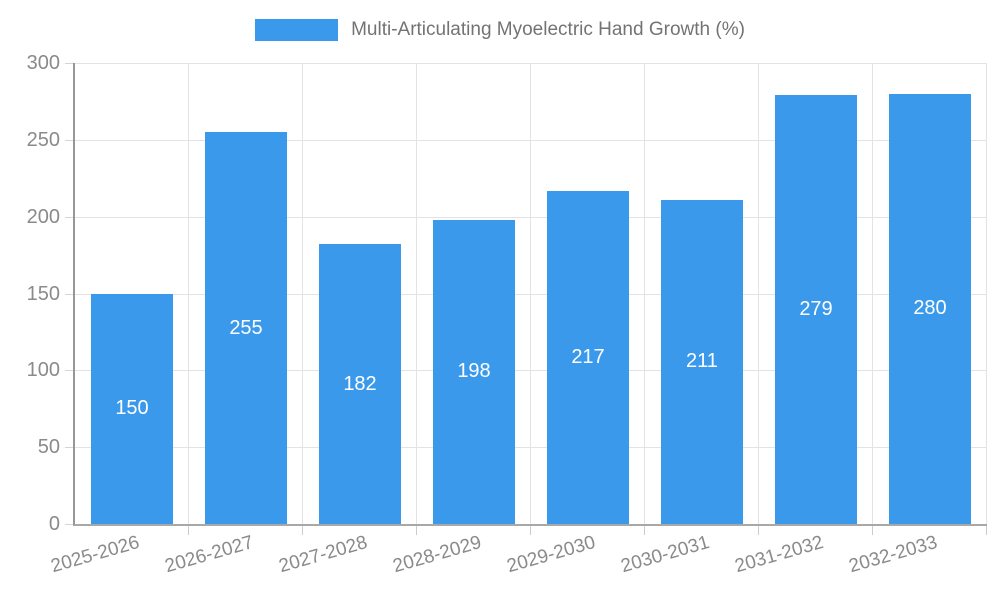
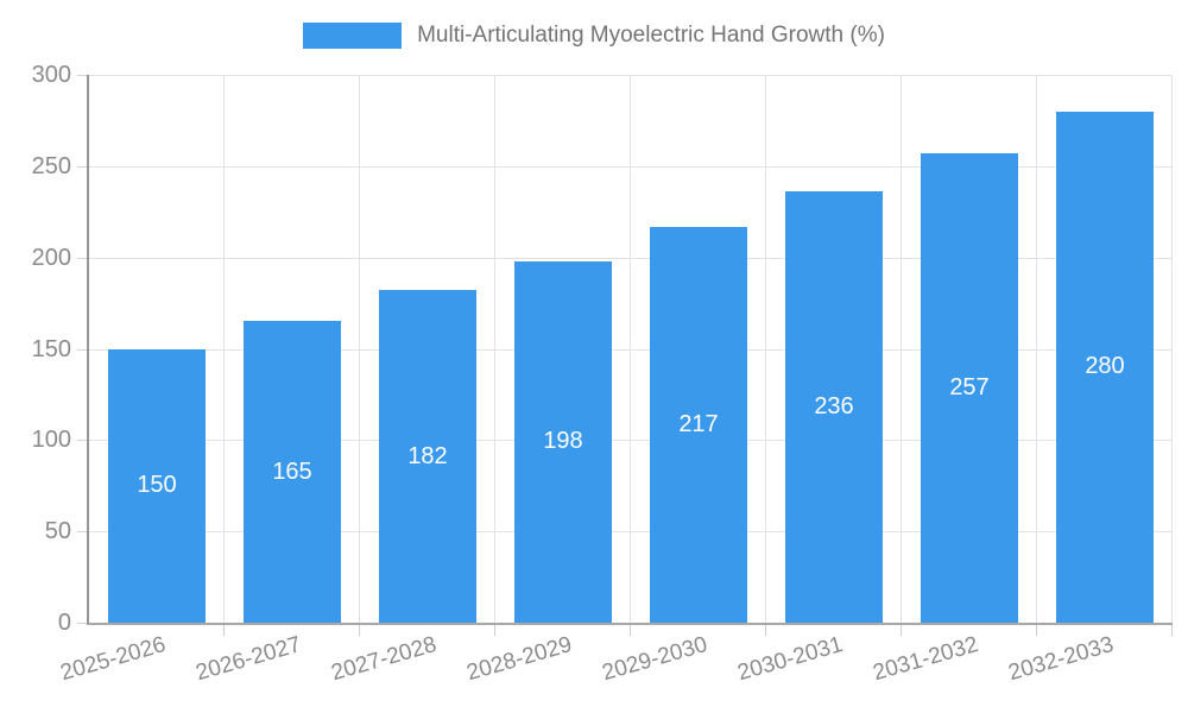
2026-2027: 255 -> 165
2030-2031: 211 -> 236
2031-2032: 279 -> 257
